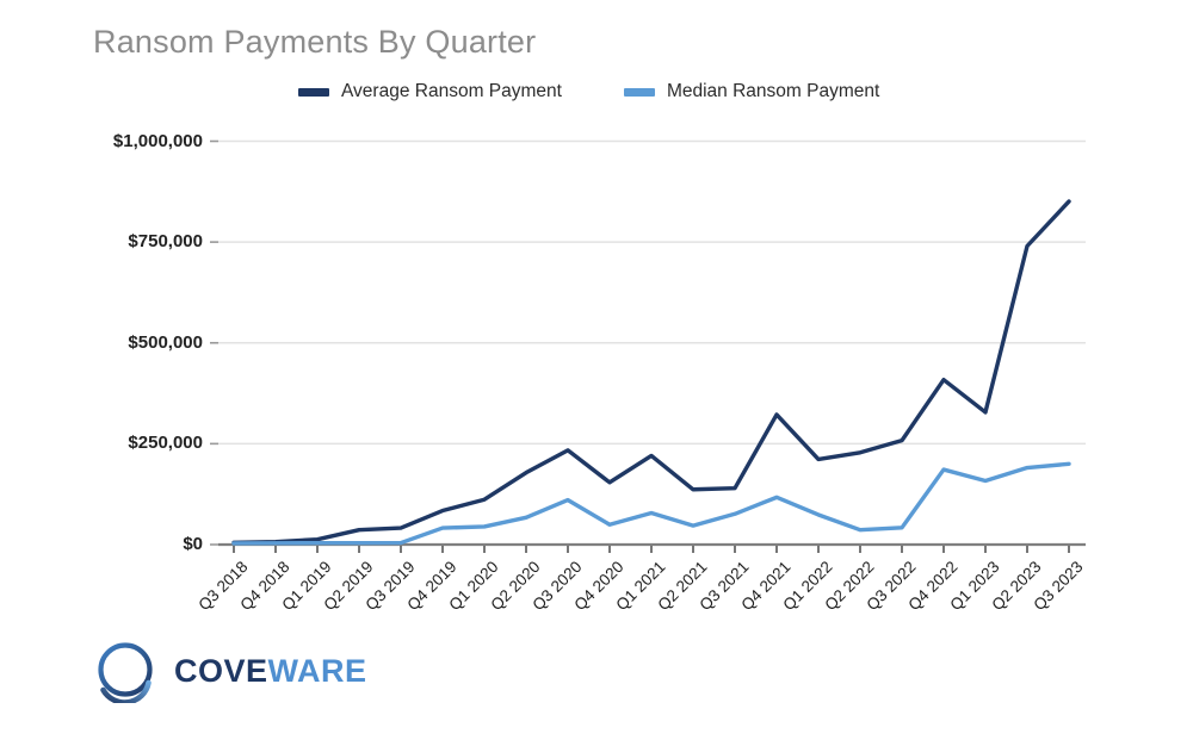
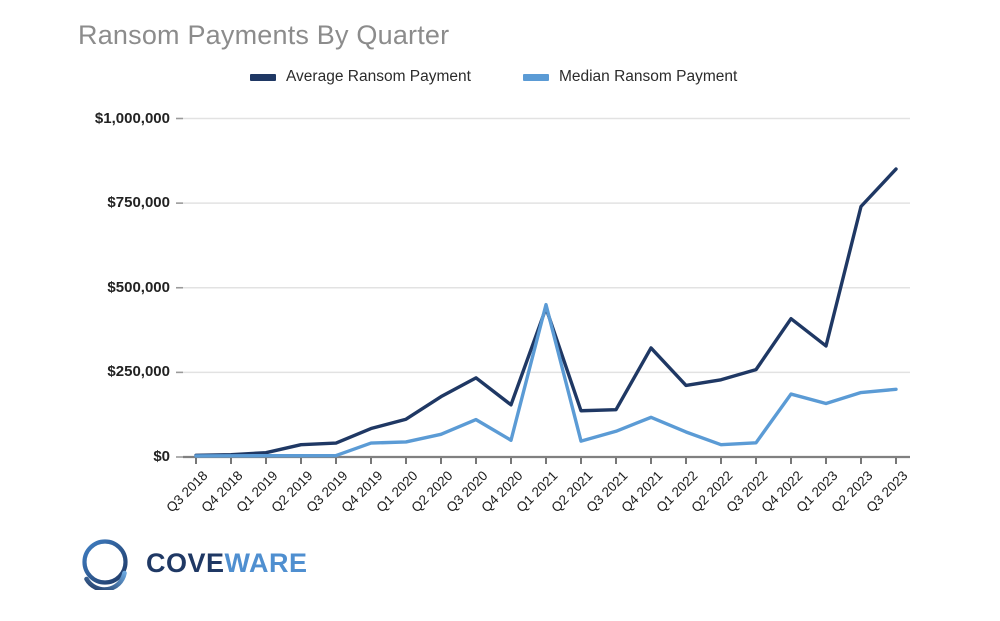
Average Ransom Payment/Q1 2021: $220000 -> $440000
Median Ransom Payment/Q1 2021: $80000 -> $450000
